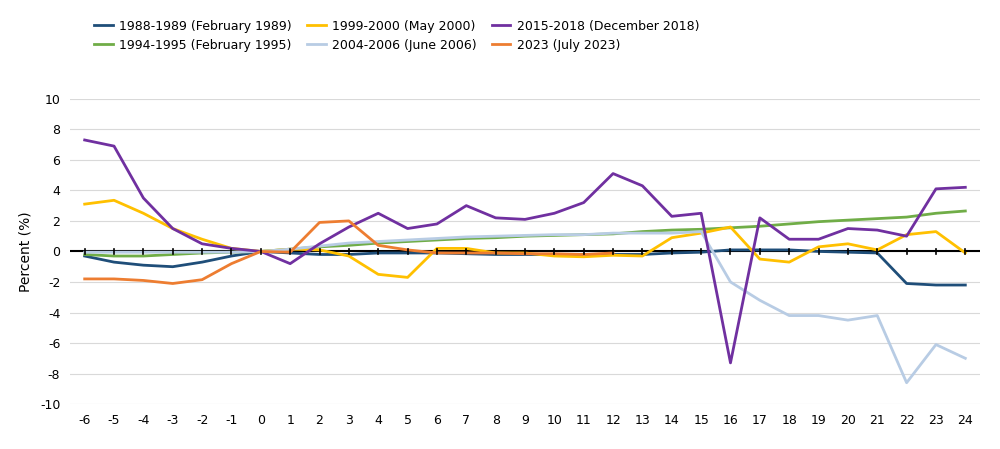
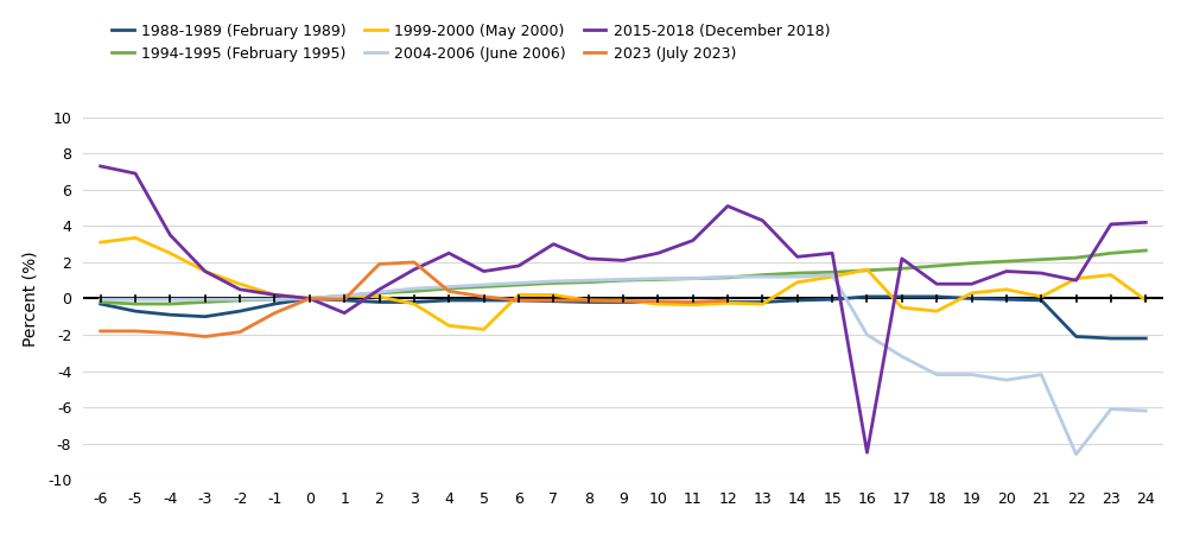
2015-2018 (December 2018)/16: -7.3 -> -8.5
2004-2006 (June 2006)/24: -7.0 -> -6.2
